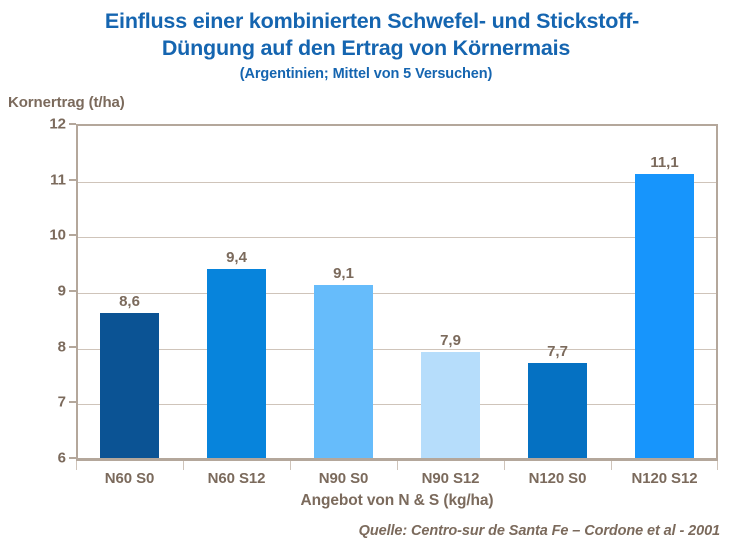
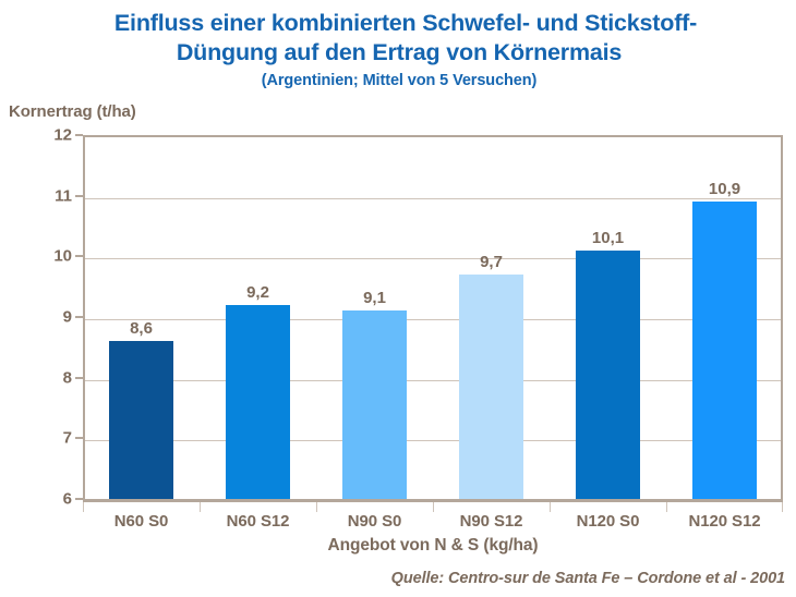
N60 S12: 9,4 -> 9,2
N90 S12: 7,9 -> 9,7
N120 S0: 7,7 -> 10,1
N120 S12: 11,1 -> 10,9
